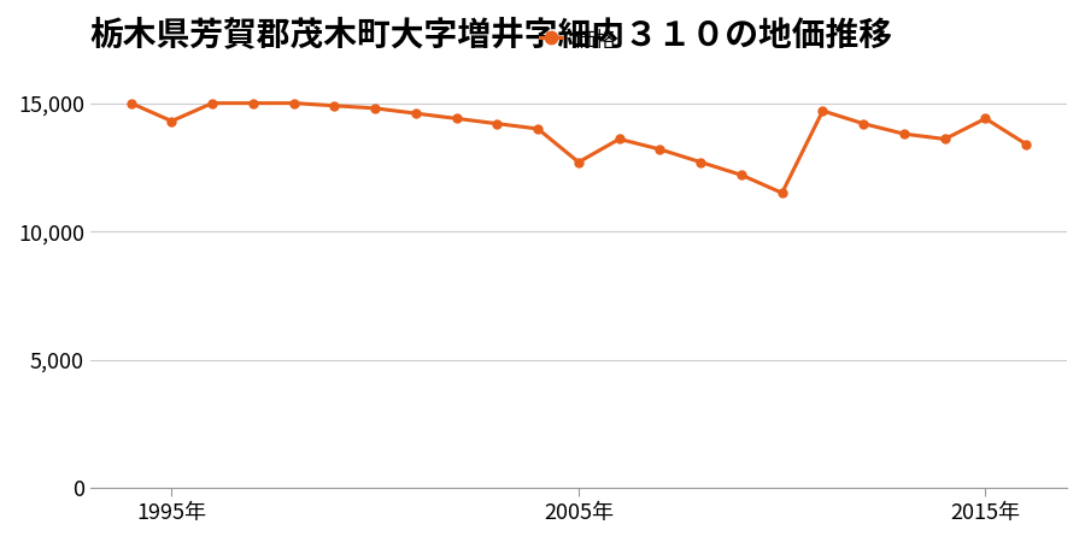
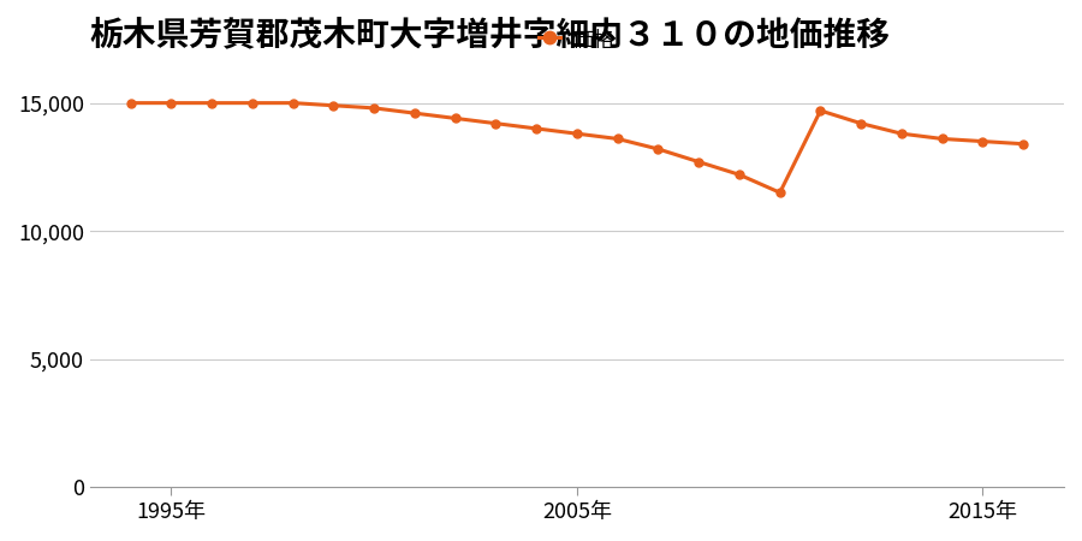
1995年: 14,300 -> 15,000
2005年: 12,700 -> 13,800
2015年: 14,400 -> 13,500
